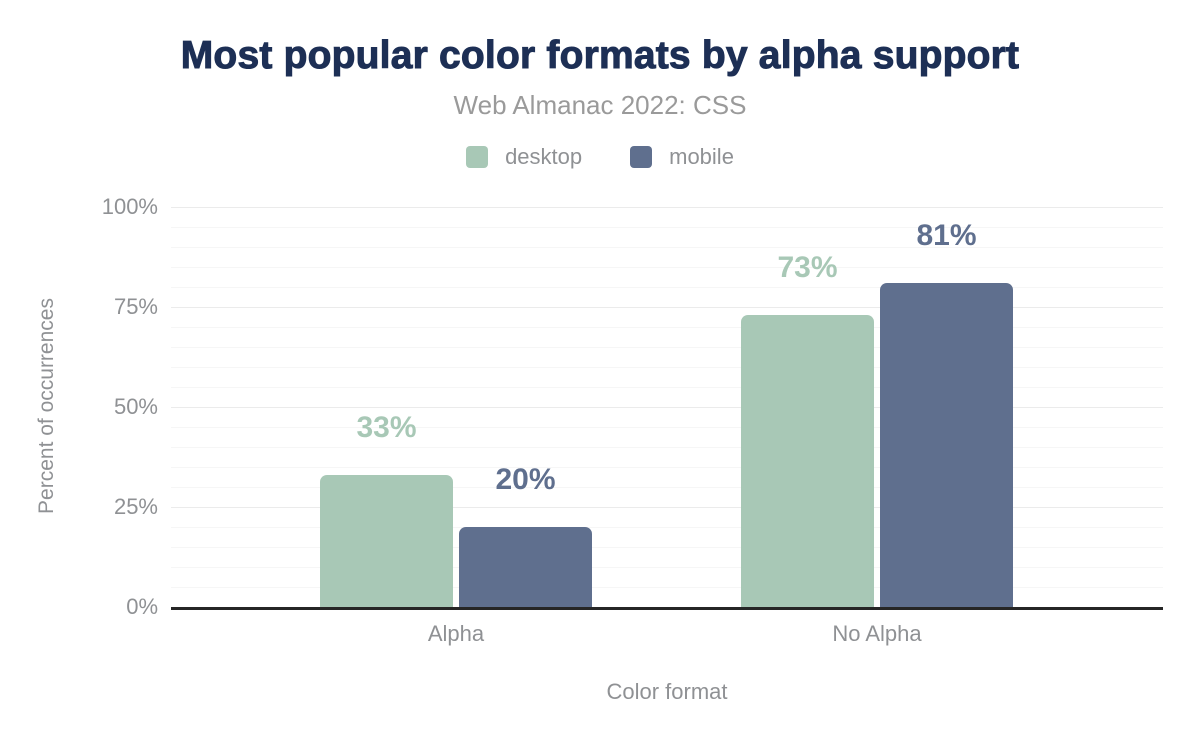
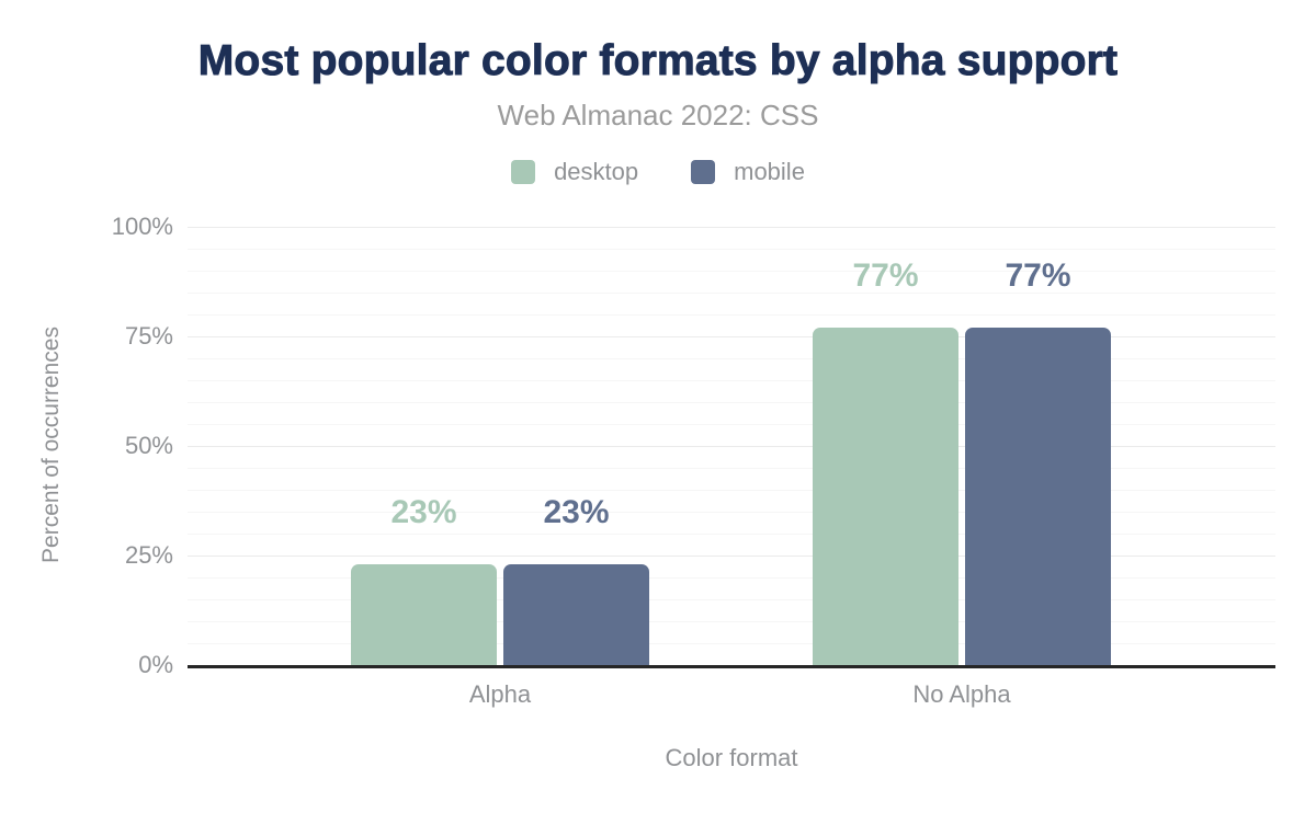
desktop/Alpha: 33% -> 23%
mobile/Alpha: 20% -> 23%
desktop/No Alpha: 73% -> 77%
mobile/No Alpha: 81% -> 77%
